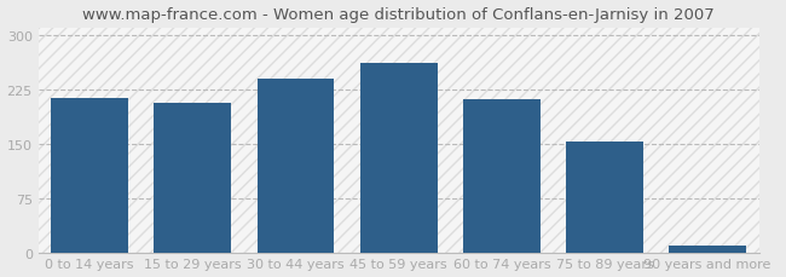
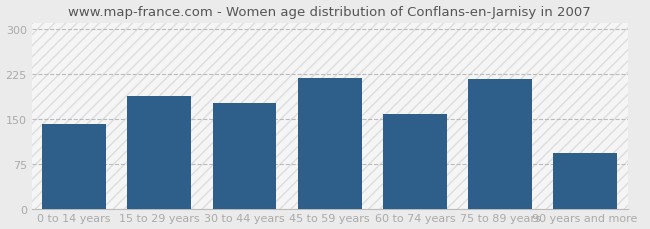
0 to 14 years: 213 -> 142
15 to 29 years: 207 -> 188
30 to 44 years: 240 -> 176
45 to 59 years: 262 -> 218
60 to 74 years: 212 -> 158
75 to 89 years: 153 -> 216
90 years and more: 10 -> 92
